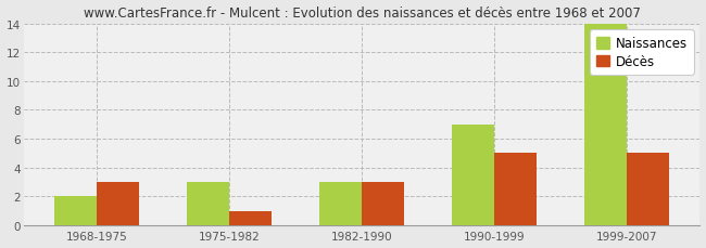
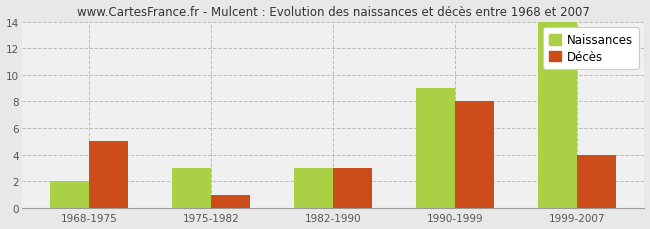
Décès/1968-1975: 3 -> 5
Naissances/1990-1999: 7 -> 9
Décès/1990-1999: 5 -> 8
Décès/1999-2007: 5 -> 4
